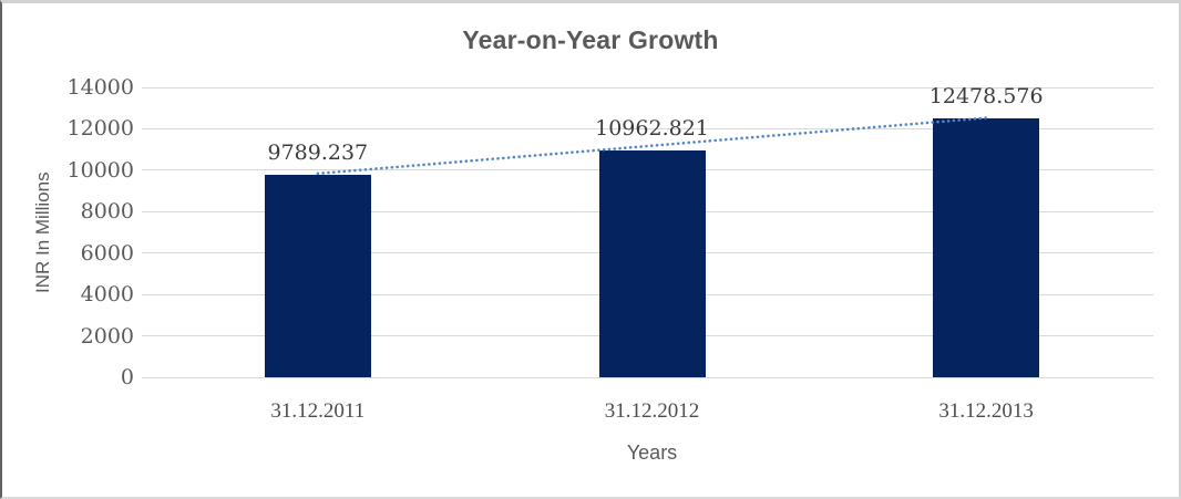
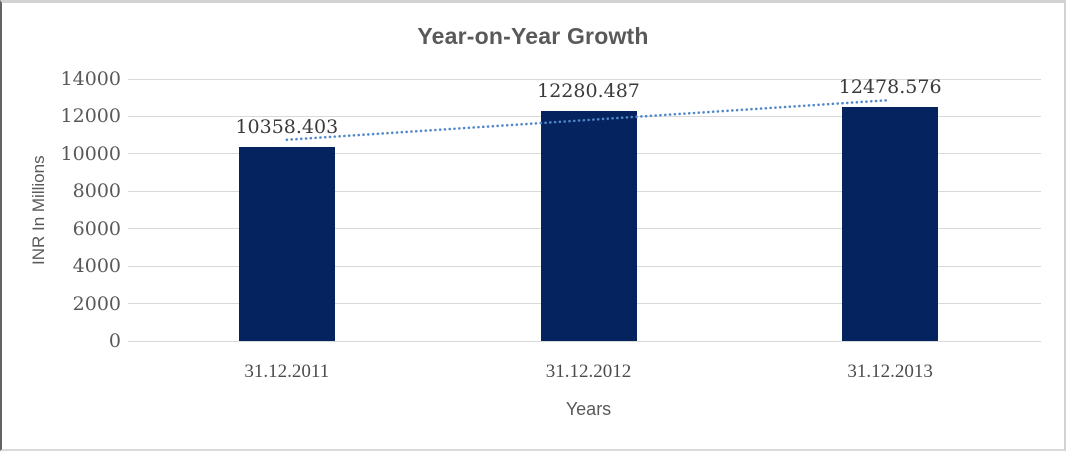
31.12.2011: 9789.237 -> 10358.403
31.12.2012: 10962.821 -> 12280.487
